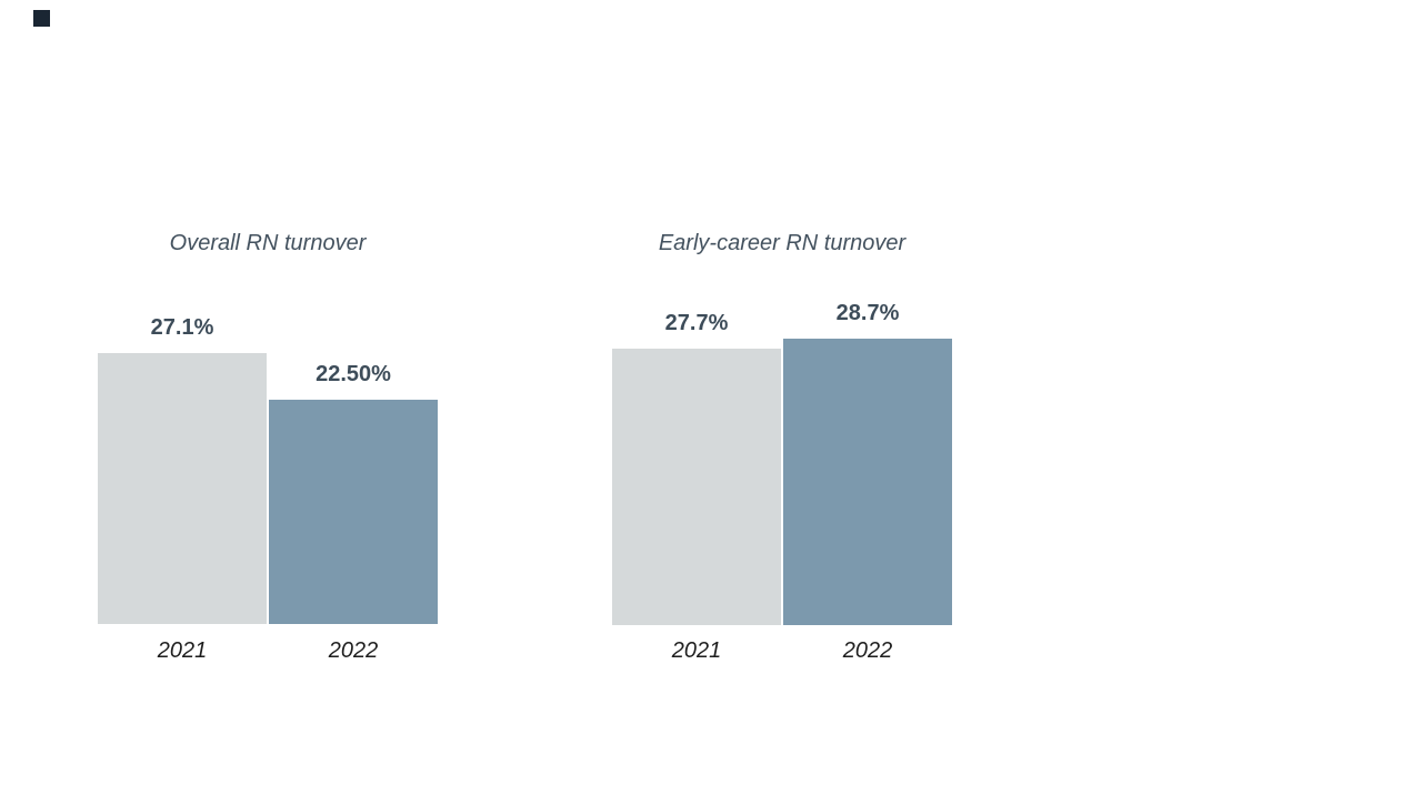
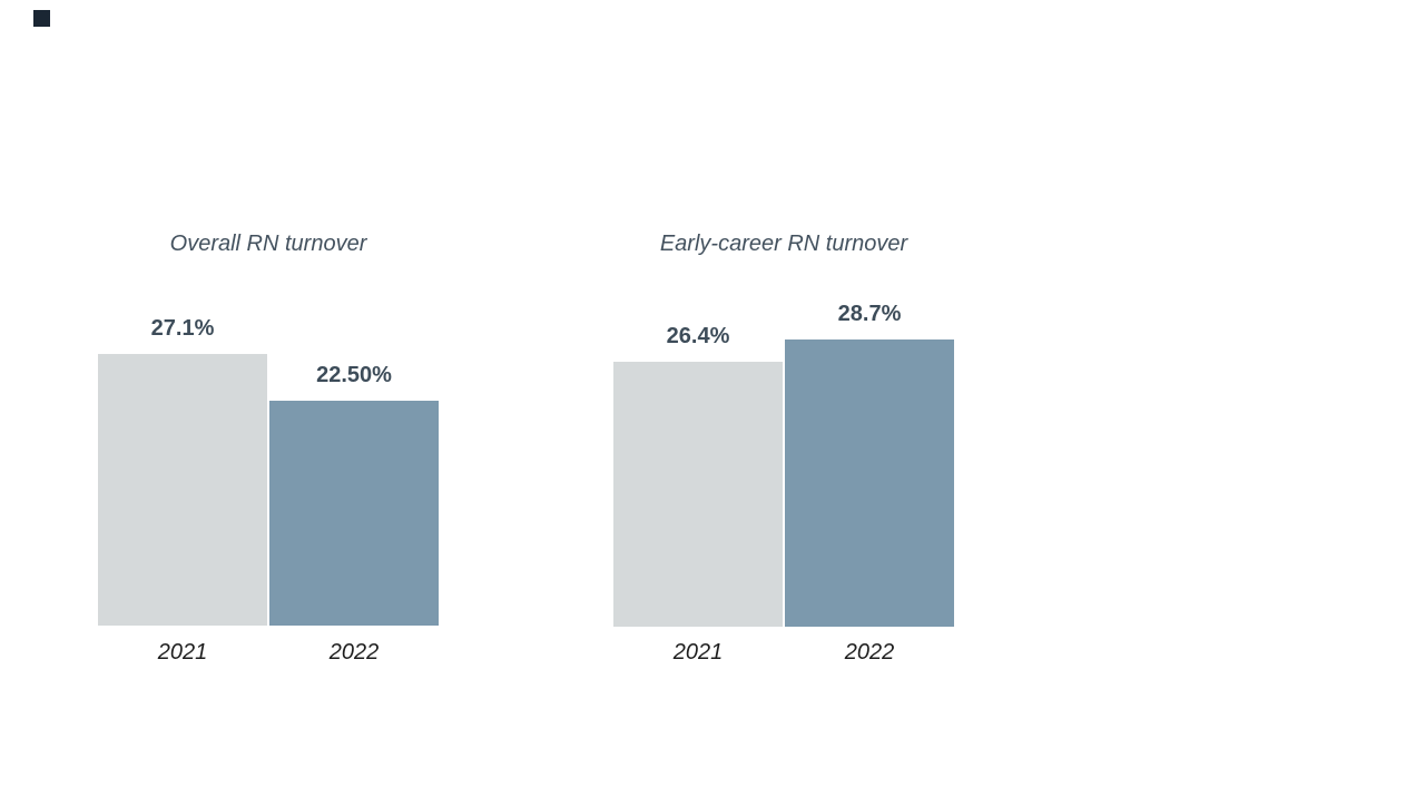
Early-career RN turnover/2021: 27.7% -> 26.4%
